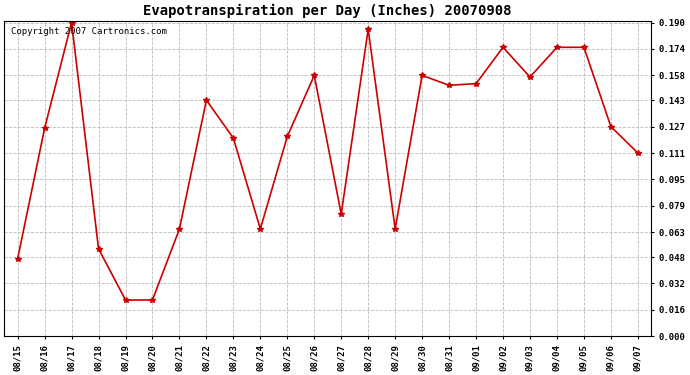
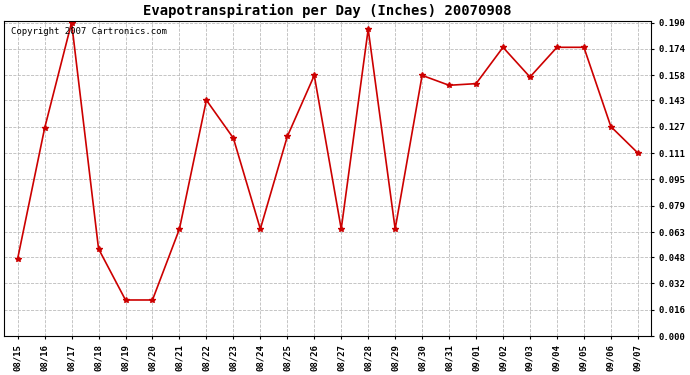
08/27: 0.074 -> 0.065
